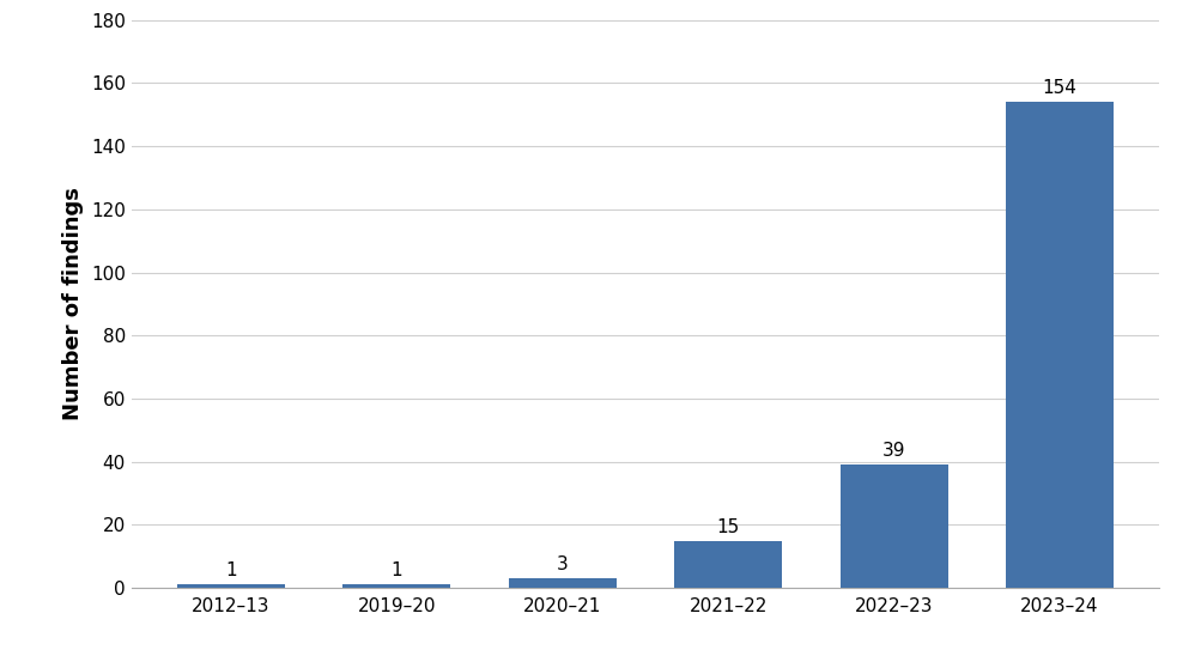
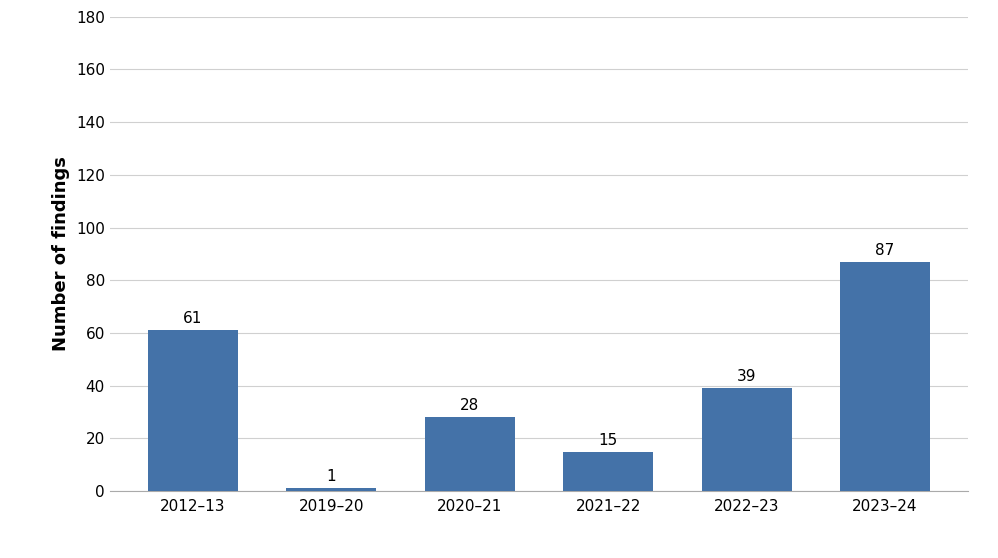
2012–13: 1 -> 61
2020–21: 3 -> 28
2023–24: 154 -> 87
